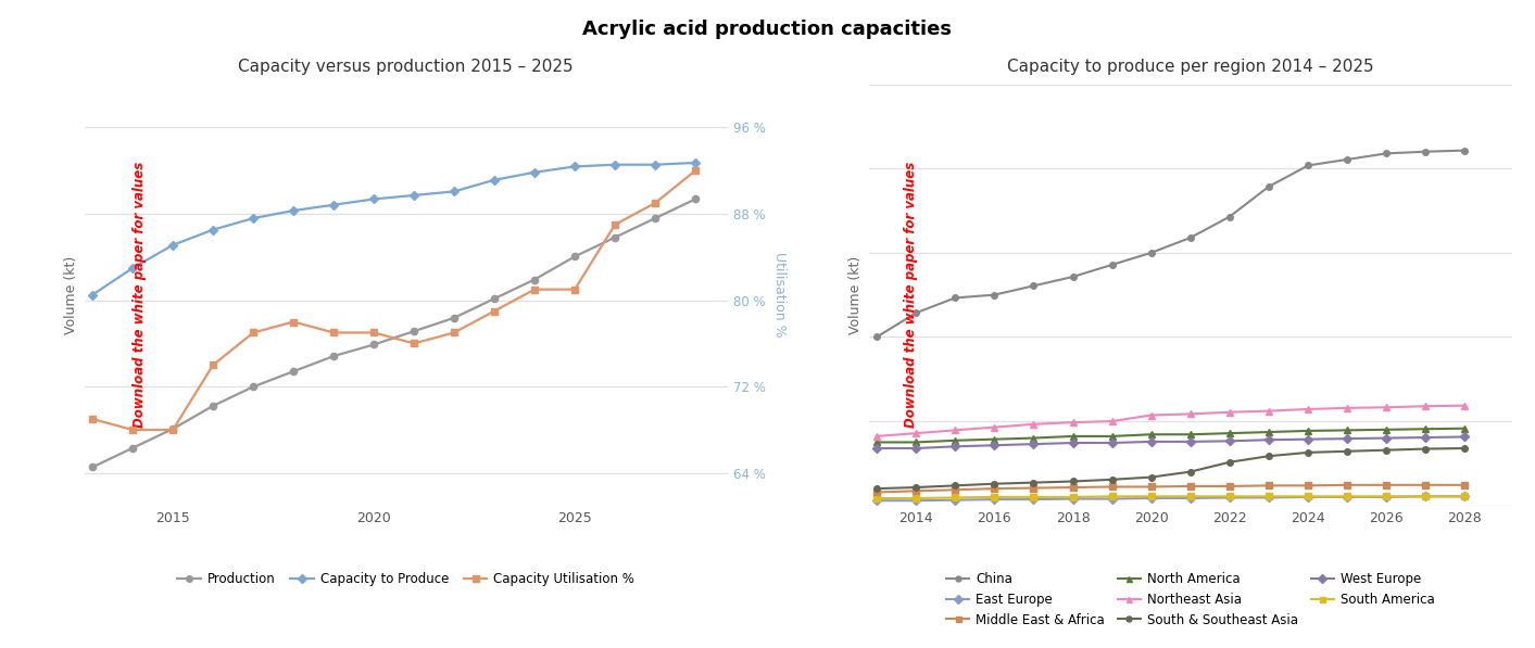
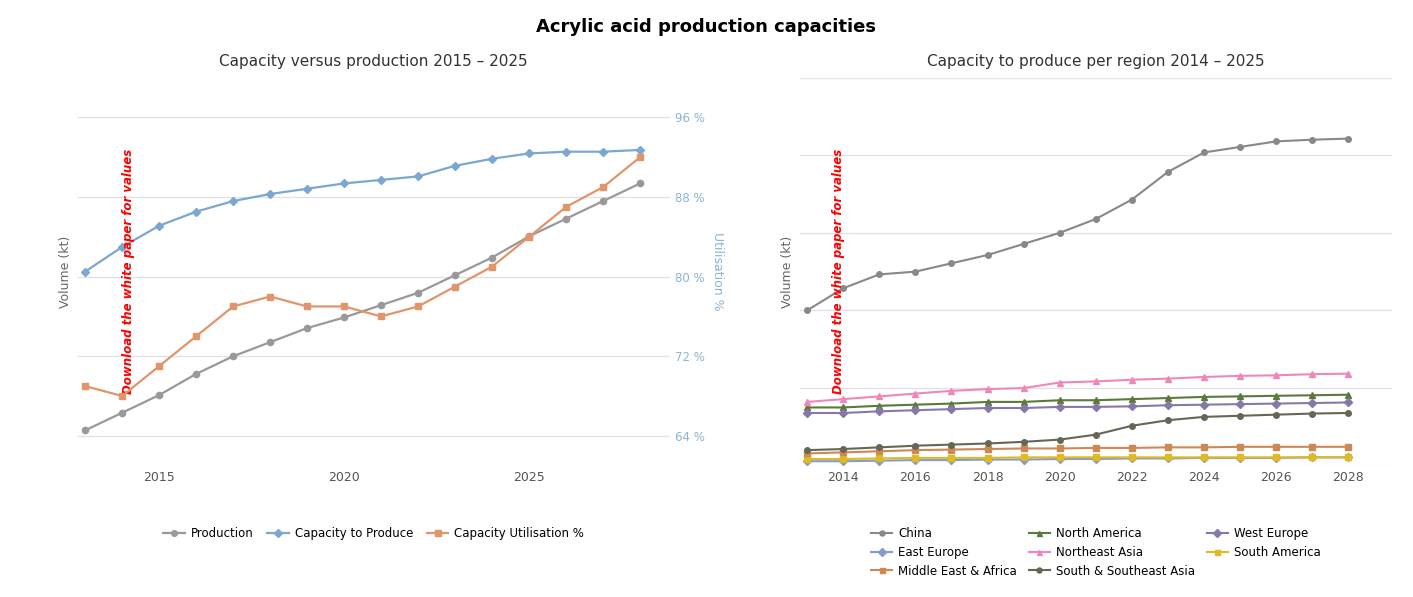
Capacity versus production 2015 – 2025/Capacity Utilisation %/2015: 68 % -> 71 %
Capacity versus production 2015 – 2025/Capacity Utilisation %/2025: 81 % -> 84 %
